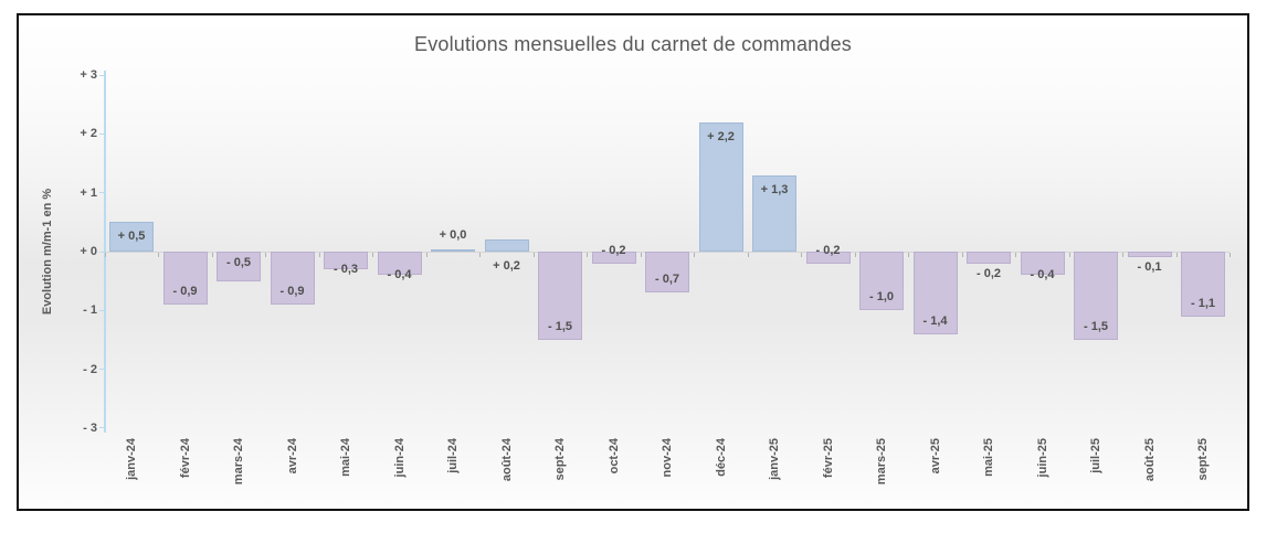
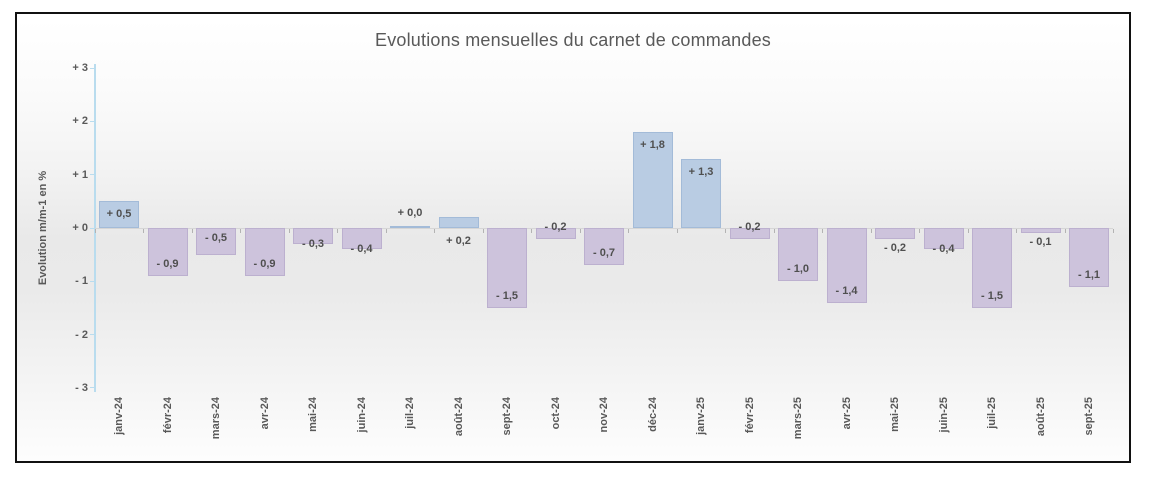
déc-24: 2,2 -> 1,8
